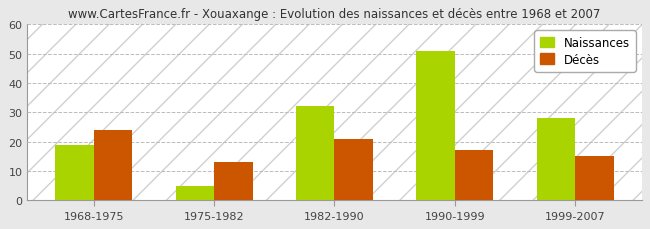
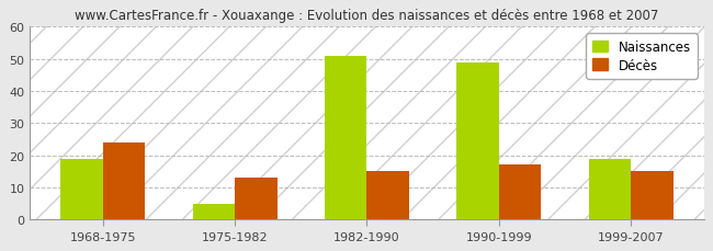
Naissances/1982-1990: 32 -> 51
Décès/1982-1990: 21 -> 15
Naissances/1990-1999: 51 -> 49
Naissances/1999-2007: 28 -> 19
